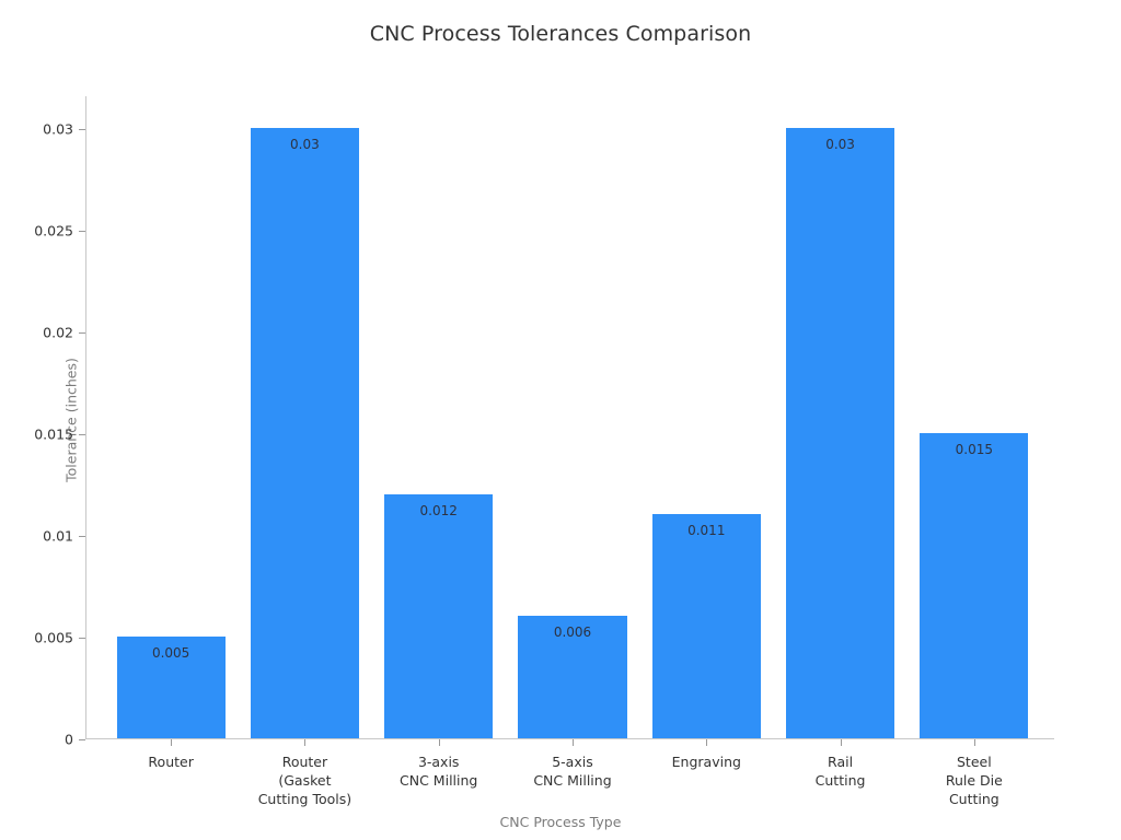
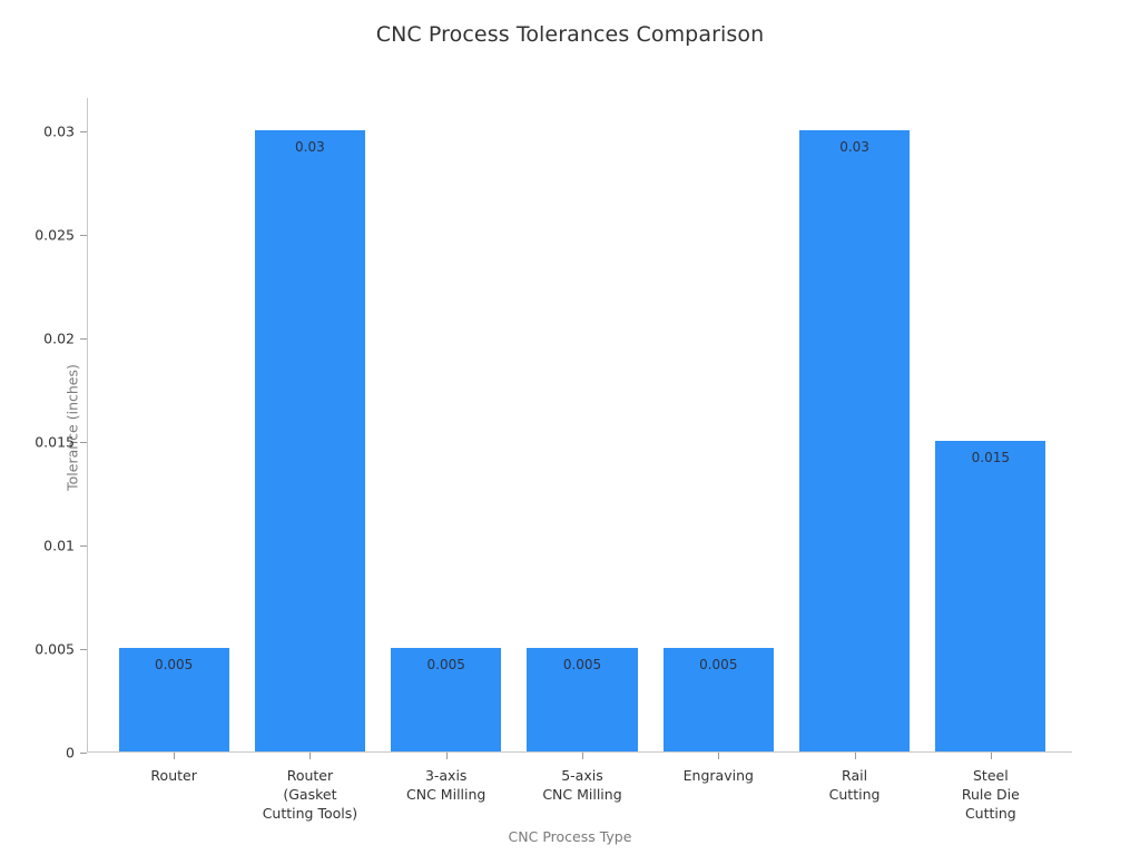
3-axis CNC Milling: 0.012 -> 0.005
5-axis CNC Milling: 0.006 -> 0.005
Engraving: 0.011 -> 0.005
